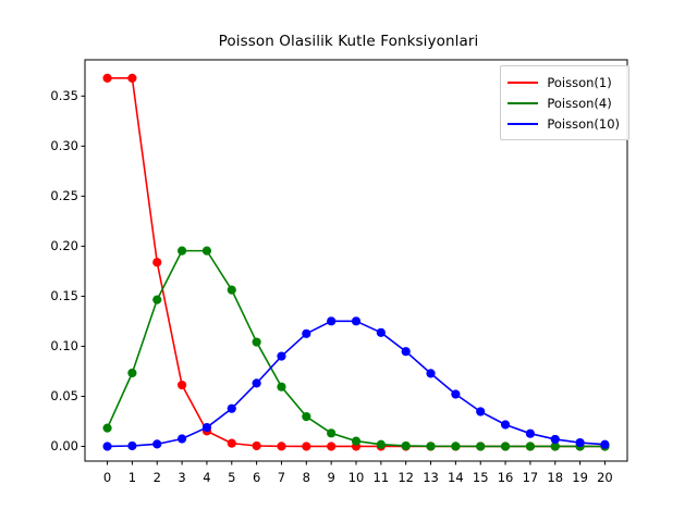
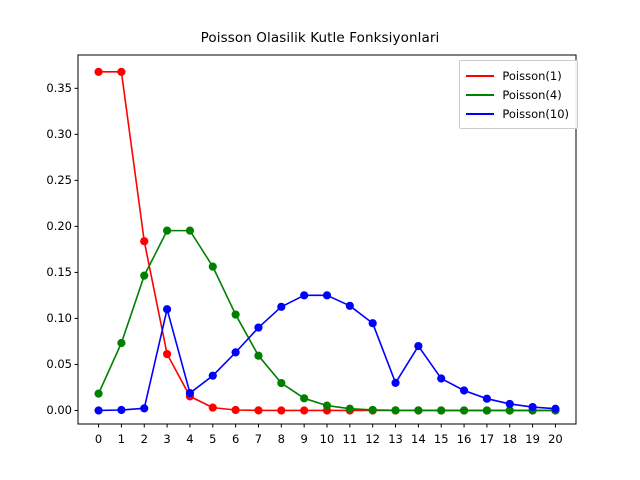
Poisson(10)/3: 0.01 -> 0.11
Poisson(10)/13: 0.07 -> 0.03
Poisson(10)/14: 0.05 -> 0.07
